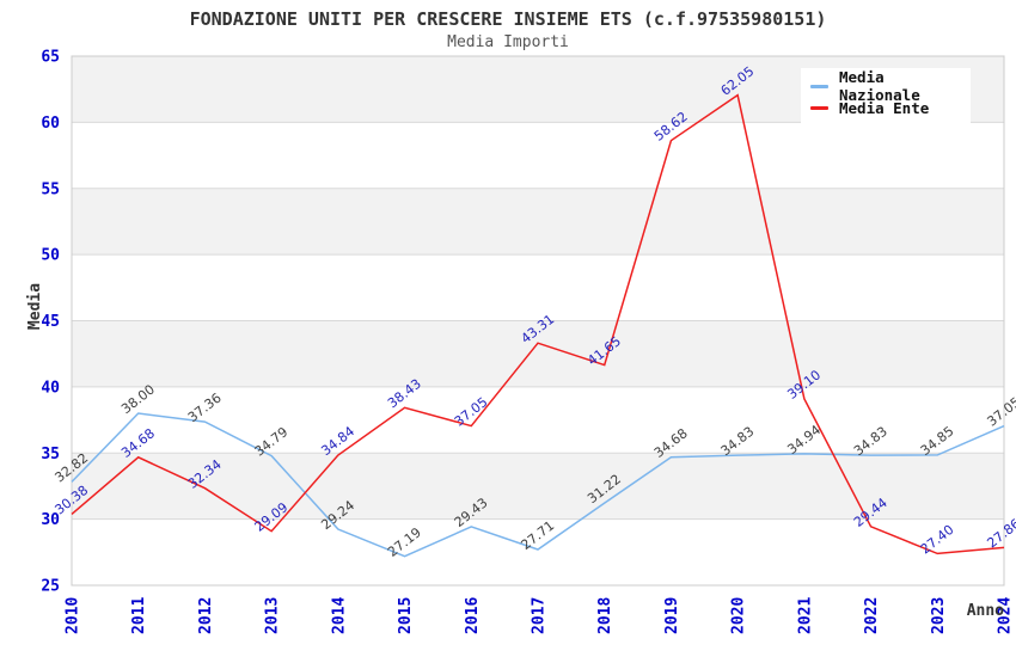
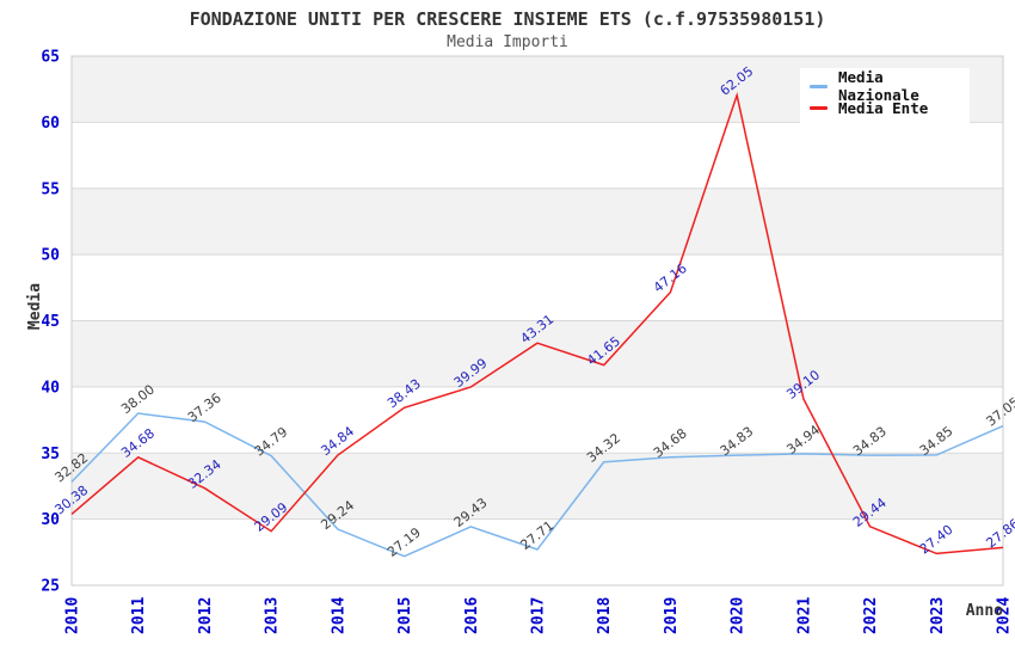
Media Ente/2016: 37.05 -> 39.99
Media Nazionale/2018: 31.22 -> 34.32
Media Ente/2019: 58.62 -> 47.16
